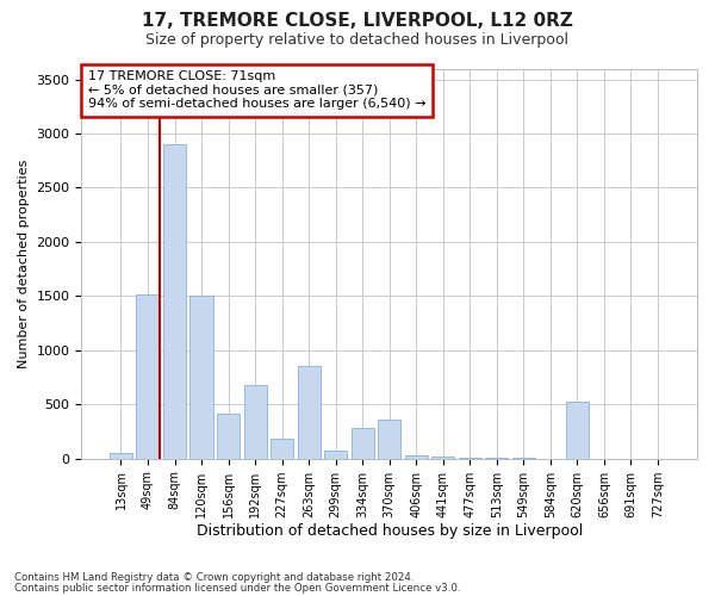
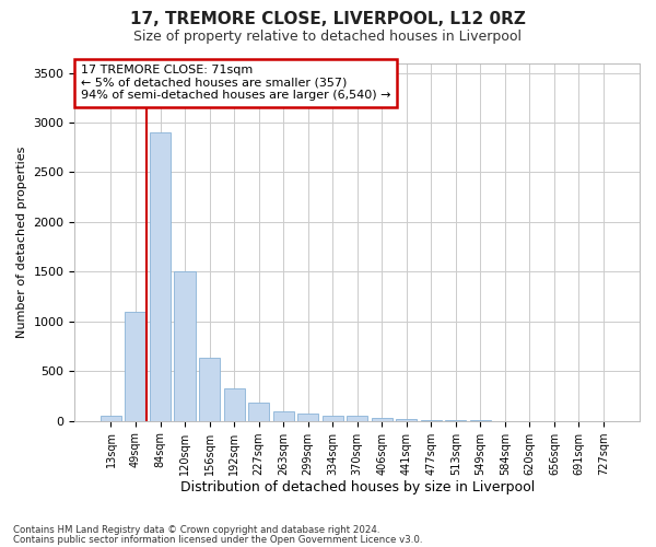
49sqm: 1520 -> 1100
156sqm: 420 -> 640
192sqm: 680 -> 330
263sqm: 860 -> 100
334sqm: 280 -> 60
370sqm: 360 -> 50
620sqm: 520 -> 0
